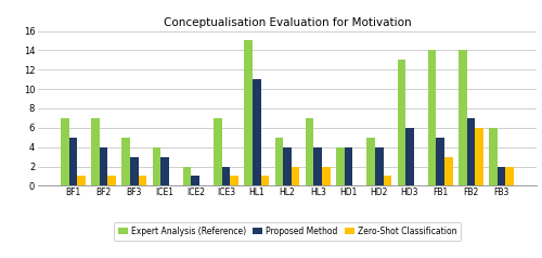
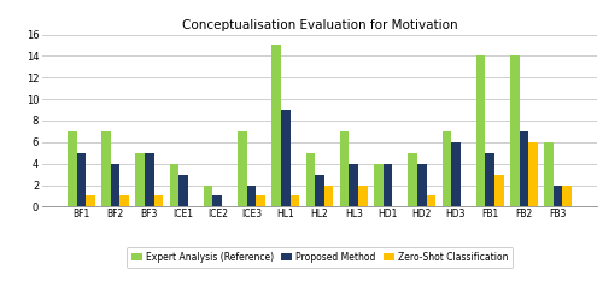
Proposed Method/BF3: 3 -> 5
Proposed Method/HL1: 11 -> 9
Proposed Method/HL2: 4 -> 3
Expert Analysis (Reference)/HD3: 13 -> 7
